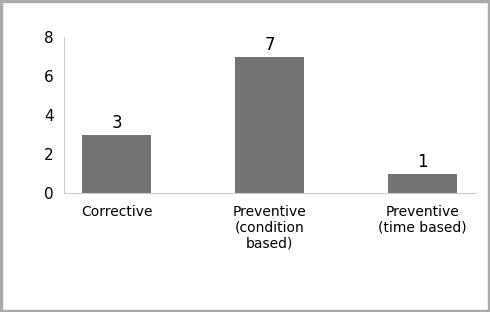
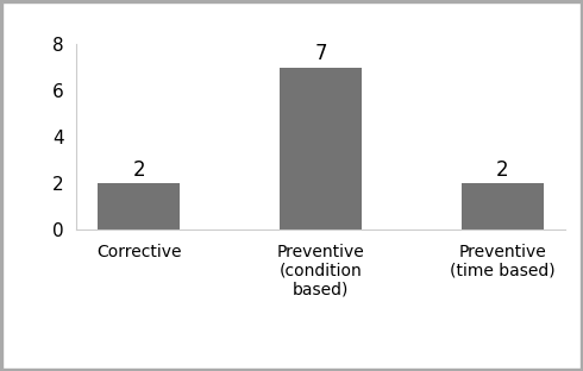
Corrective: 3 -> 2
Preventive (time based): 1 -> 2
